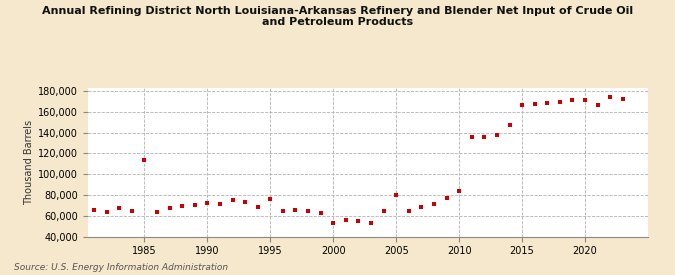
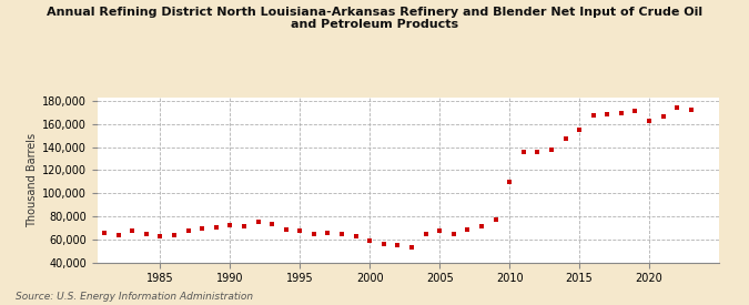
1985: 114,000 -> 63,000
1995: 76,000 -> 67,000
2000: 53,000 -> 59,000
2005: 80,000 -> 67,000
2010: 84,000 -> 110,000
2015: 167,000 -> 155,000
2020: 171,000 -> 163,000
